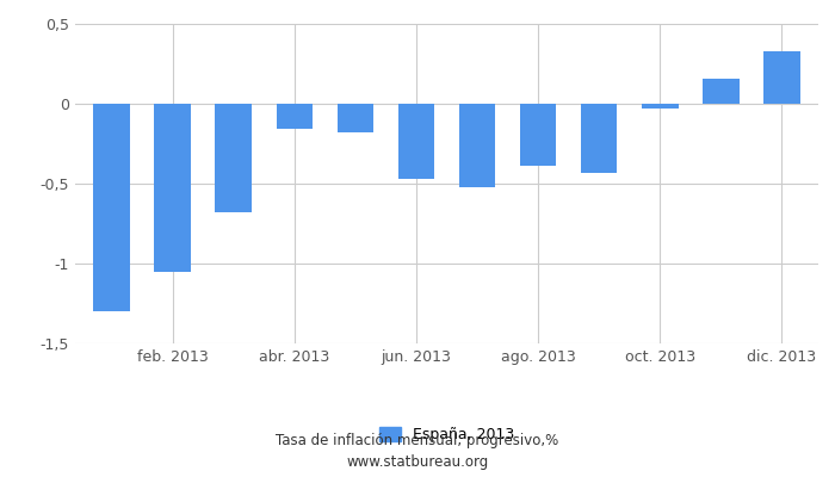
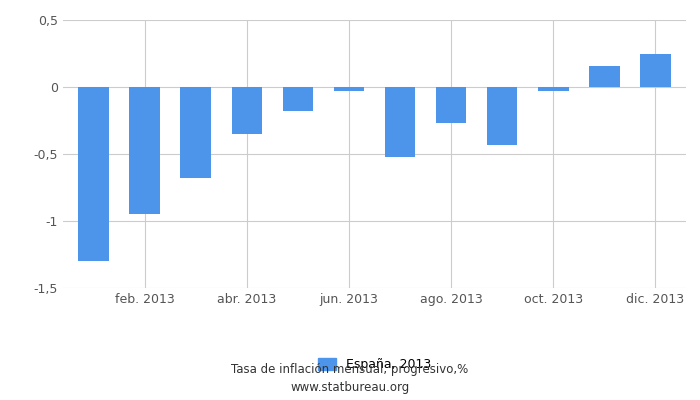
feb. 2013: -1,05 -> -0,95
abr. 2013: -0,16 -> -0,35
jun. 2013: -0,47 -> -0,03
ago. 2013: -0,39 -> -0,27
dic. 2013: 0,33 -> 0,25
